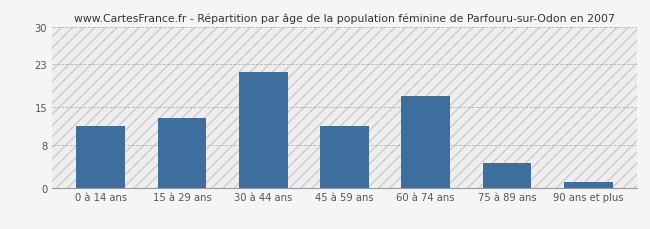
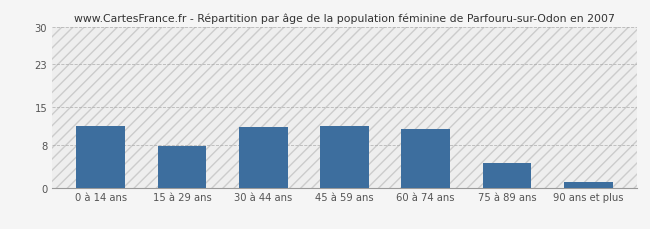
15 à 29 ans: 13.0 -> 7.8
30 à 44 ans: 21.5 -> 11.2
60 à 74 ans: 17.0 -> 11.0
